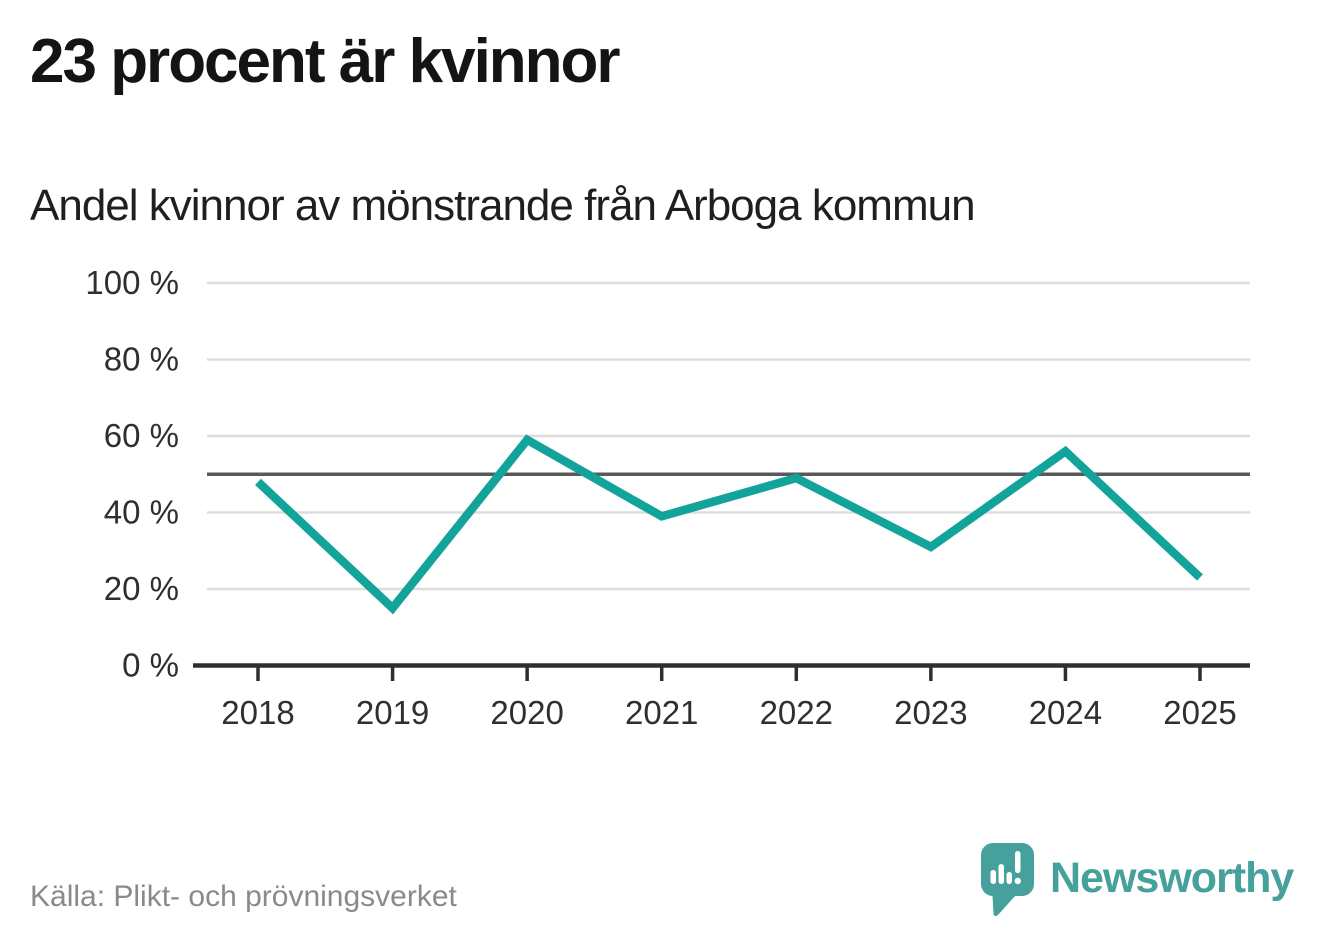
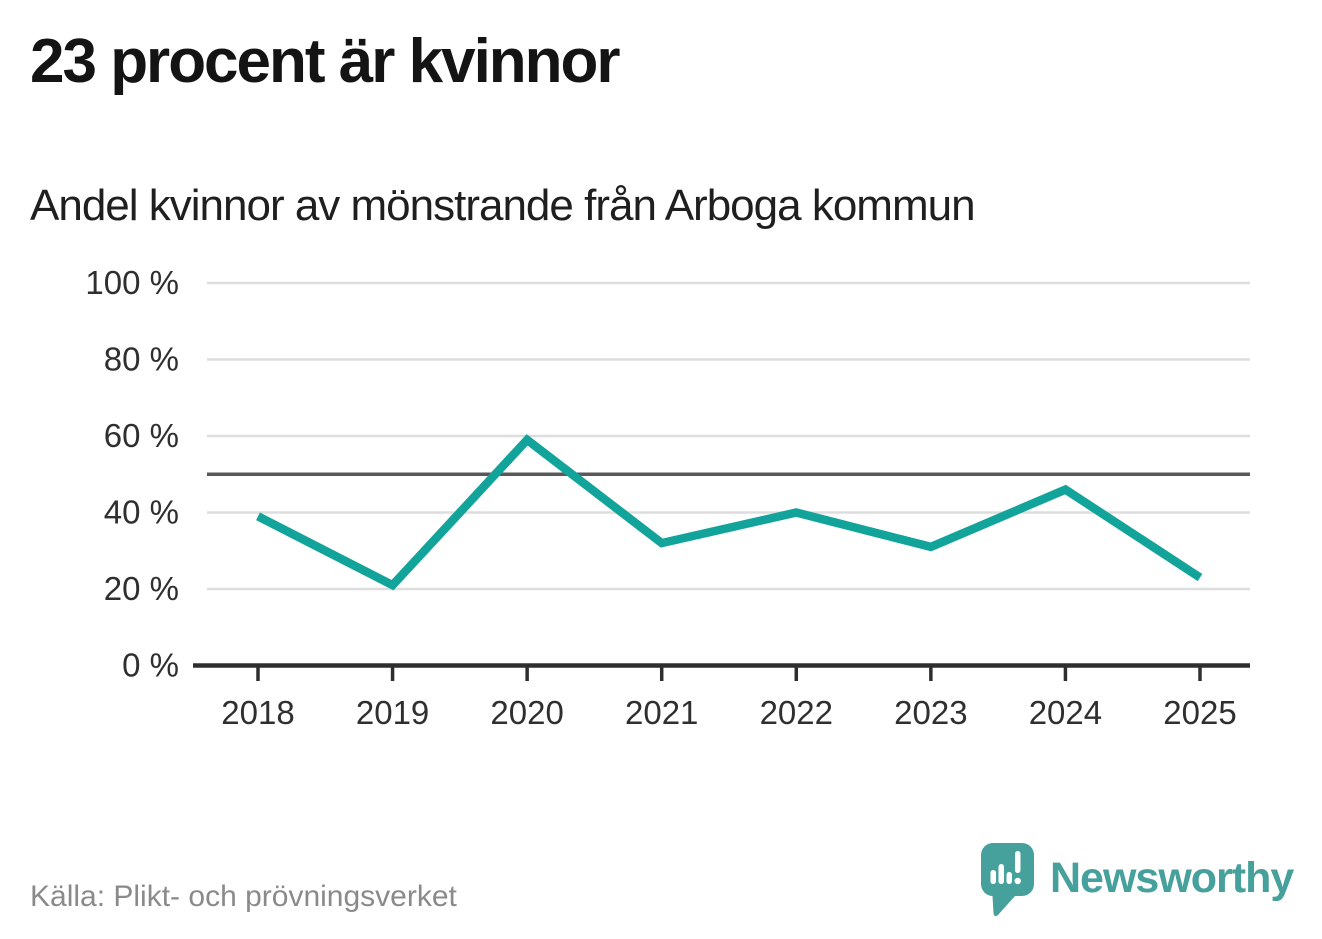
2018: 48% -> 39%
2019: 15% -> 21%
2021: 39% -> 32%
2022: 49% -> 40%
2024: 56% -> 46%
